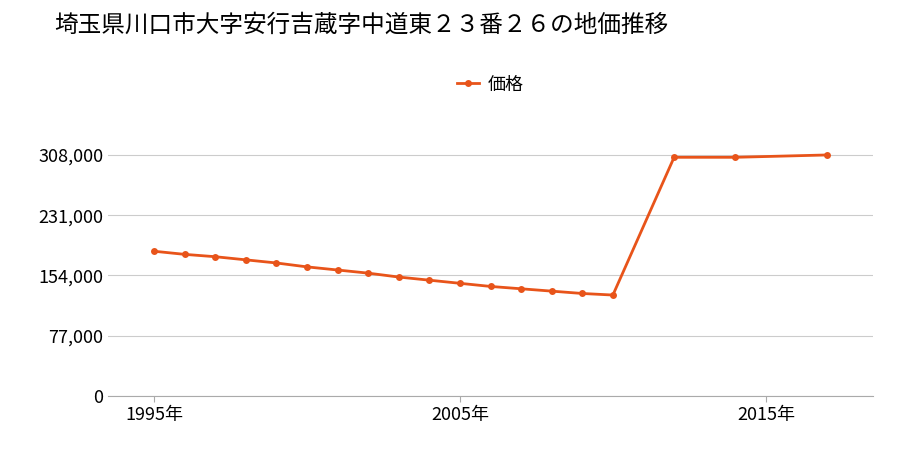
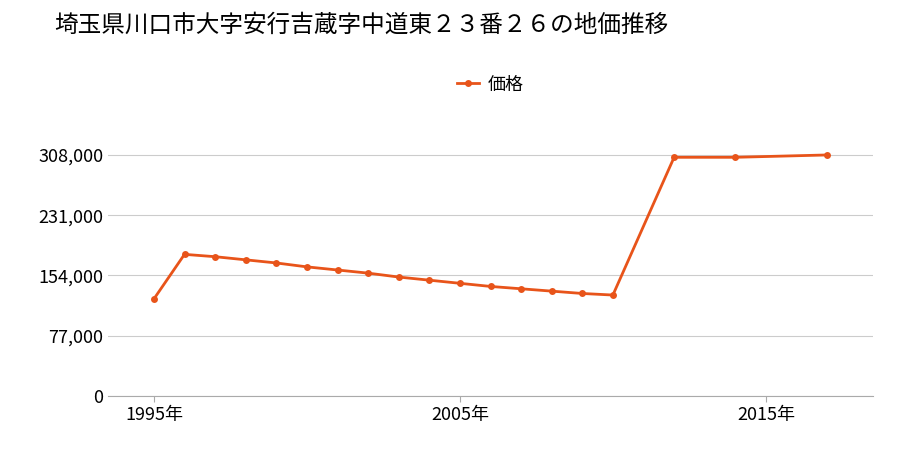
1995年: 185,000 -> 124,000
